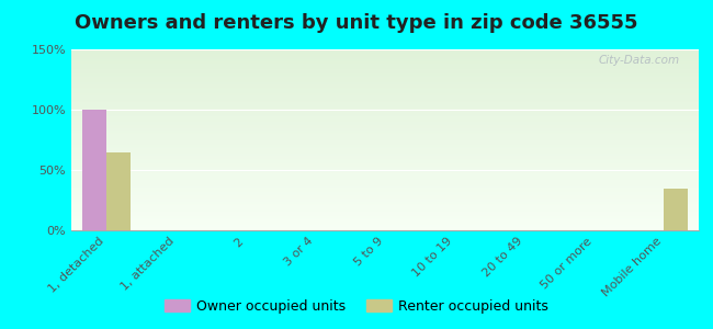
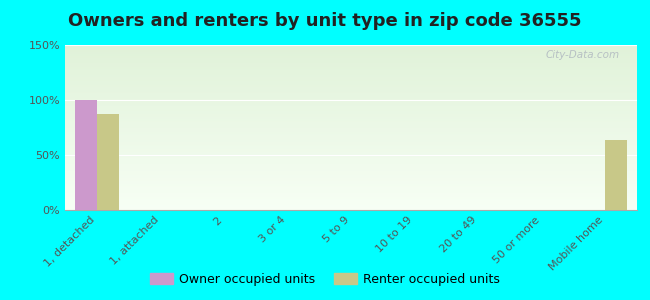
Renter occupied units/1, detached: 65% -> 87%
Renter occupied units/Mobile home: 35% -> 64%
